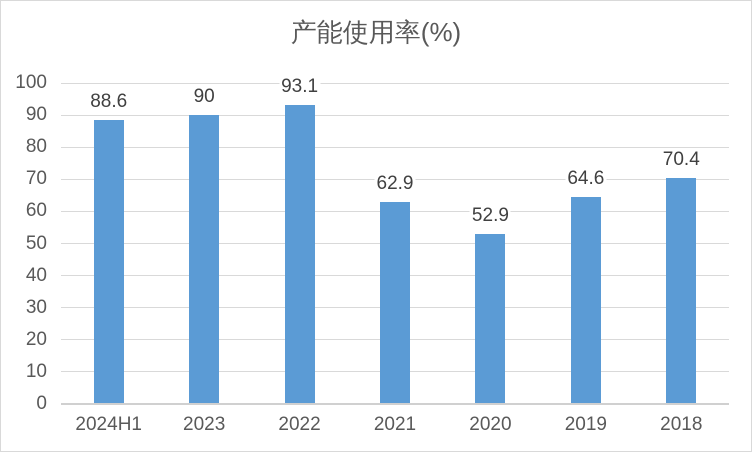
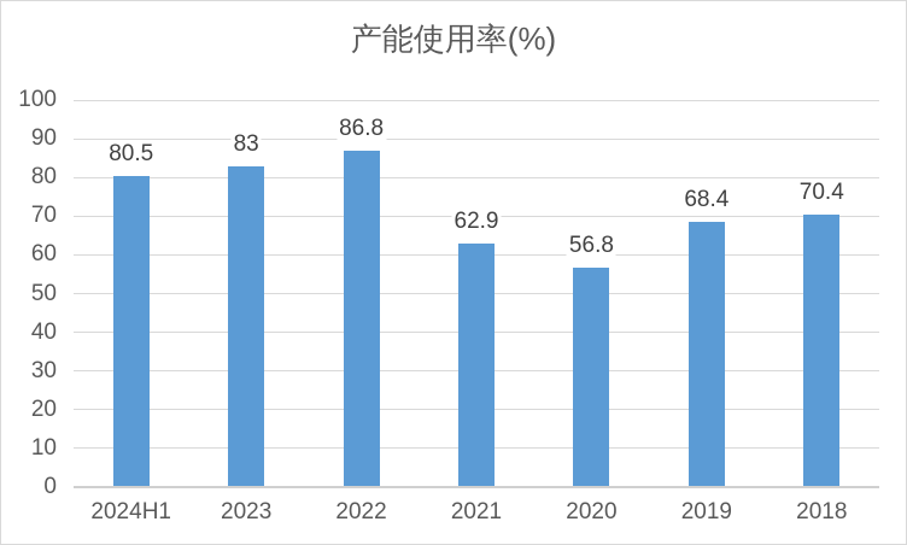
2024H1: 88.6 -> 80.5
2023: 90 -> 83
2022: 93.1 -> 86.8
2020: 52.9 -> 56.8
2019: 64.6 -> 68.4
